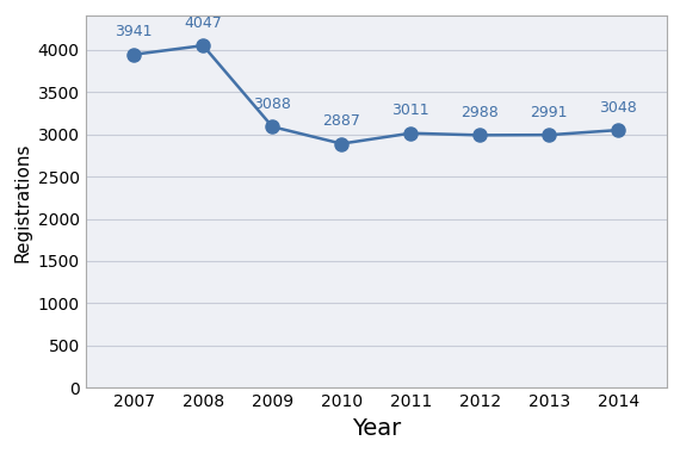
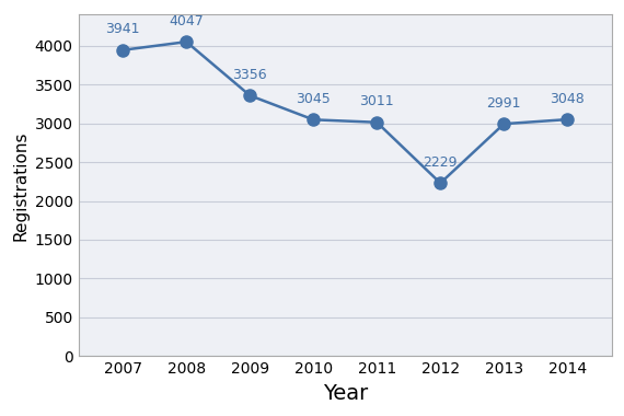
2009: 3088 -> 3356
2010: 2887 -> 3045
2012: 2988 -> 2229
